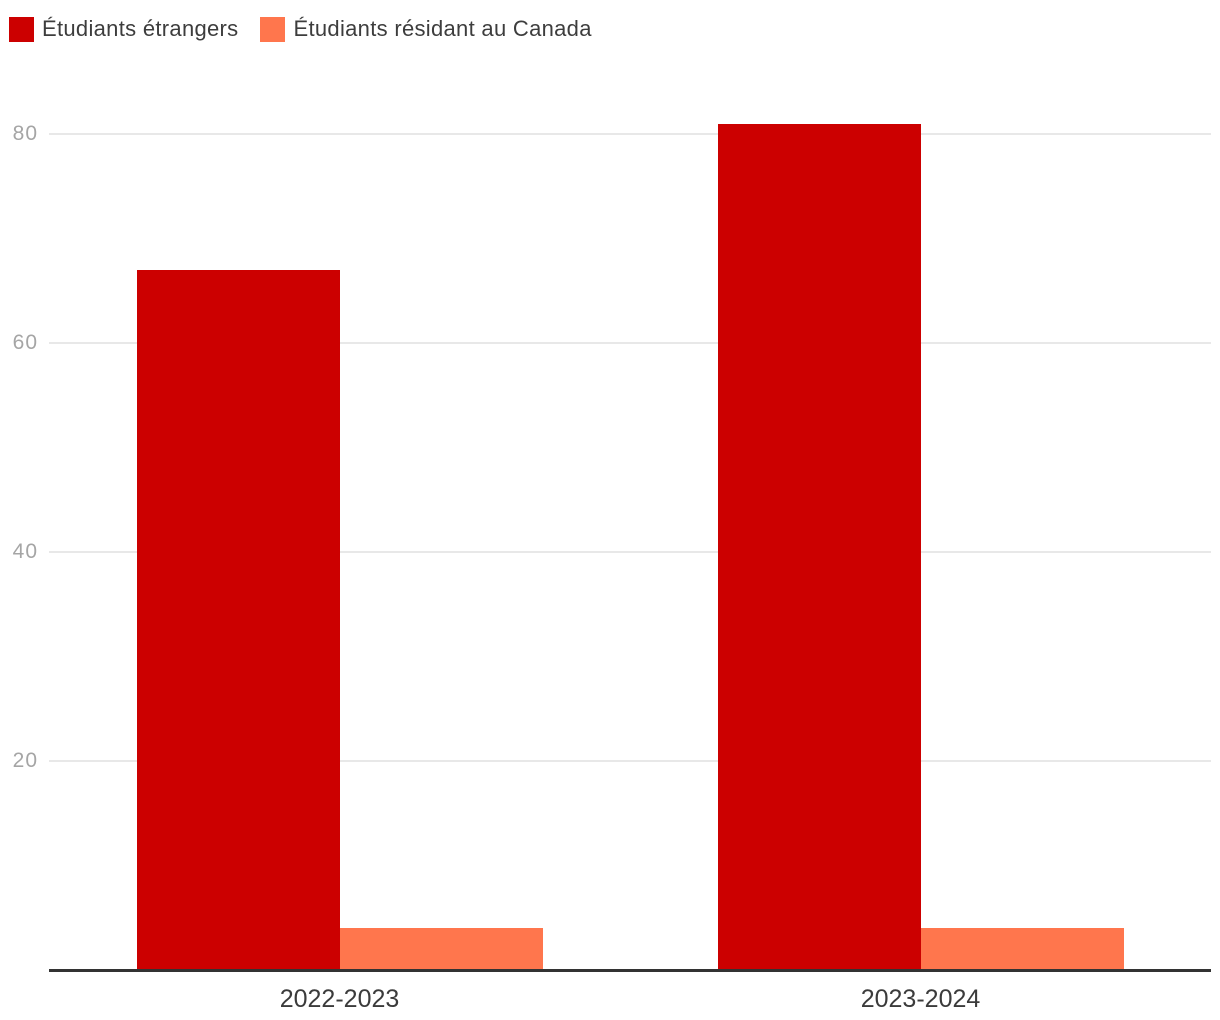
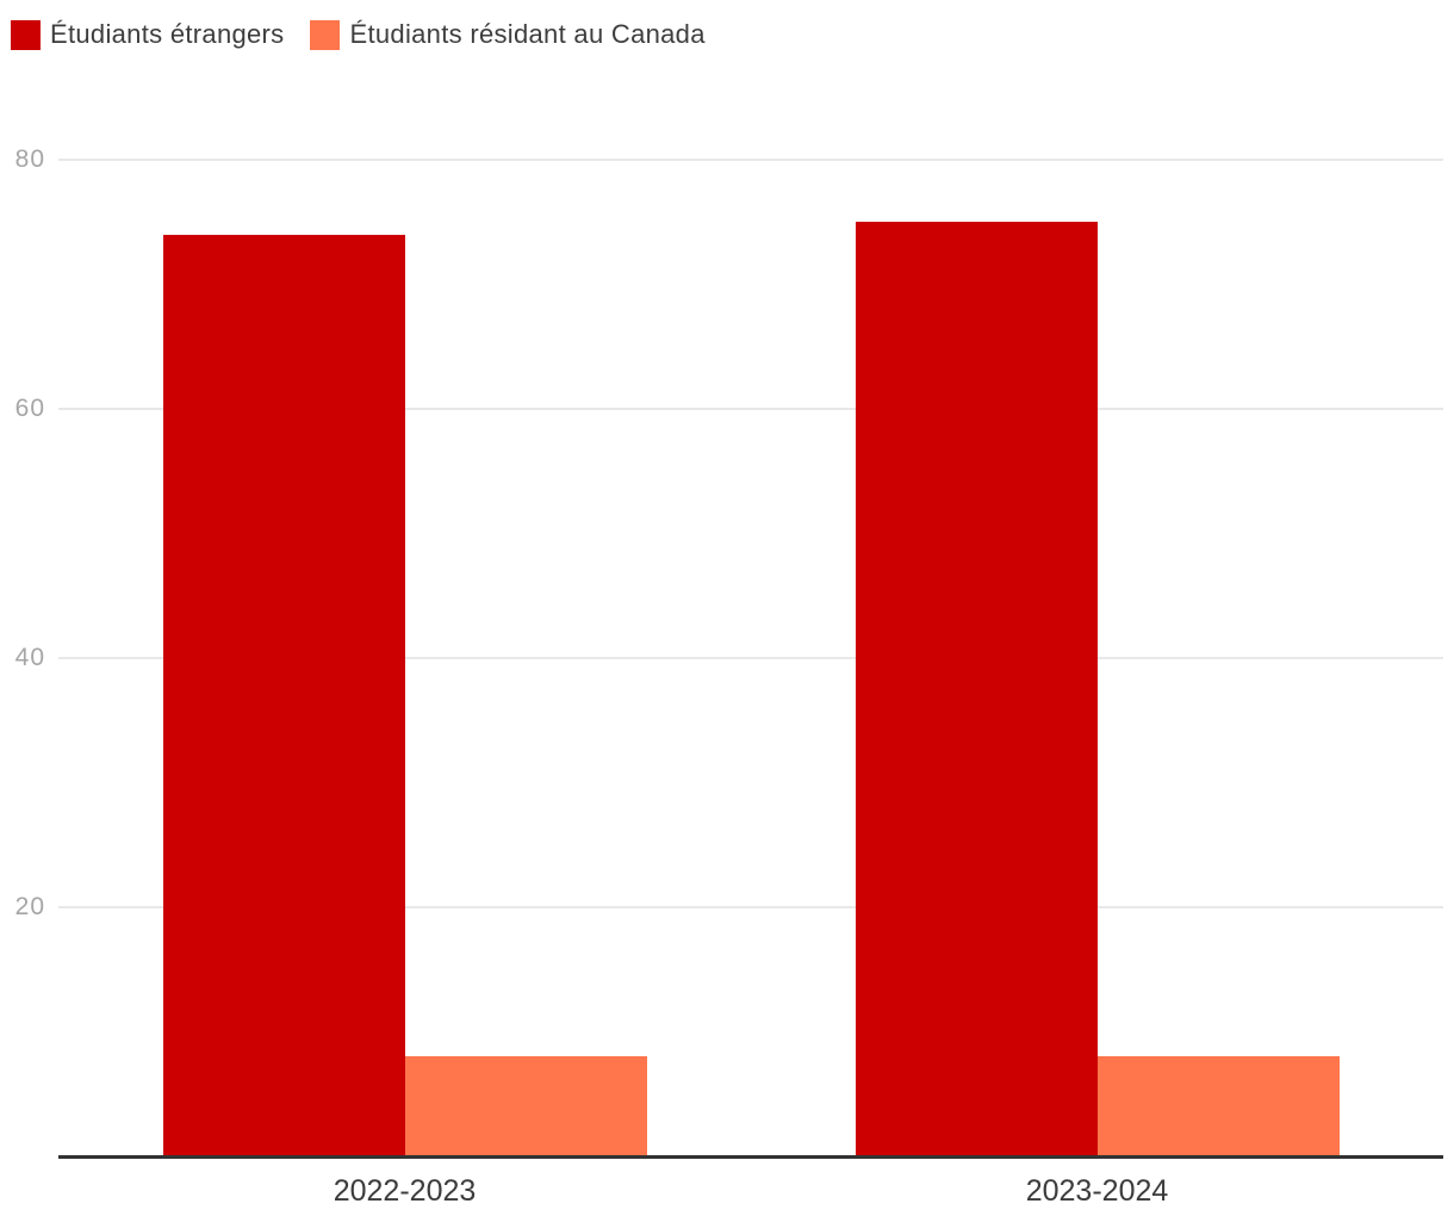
Étudiants étrangers/2022-2023: 67 -> 74
Étudiants résidant au Canada/2022-2023: 4 -> 8
Étudiants étrangers/2023-2024: 81 -> 75
Étudiants résidant au Canada/2023-2024: 4 -> 8
